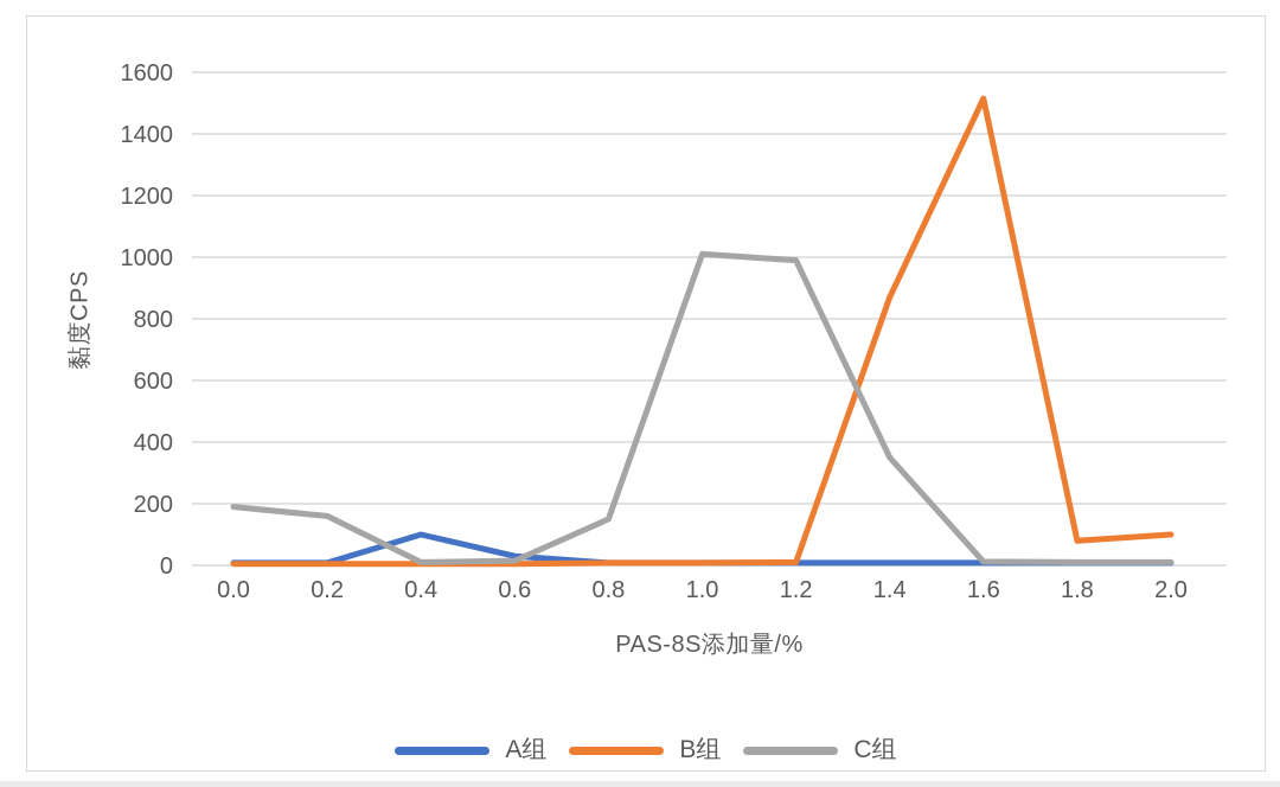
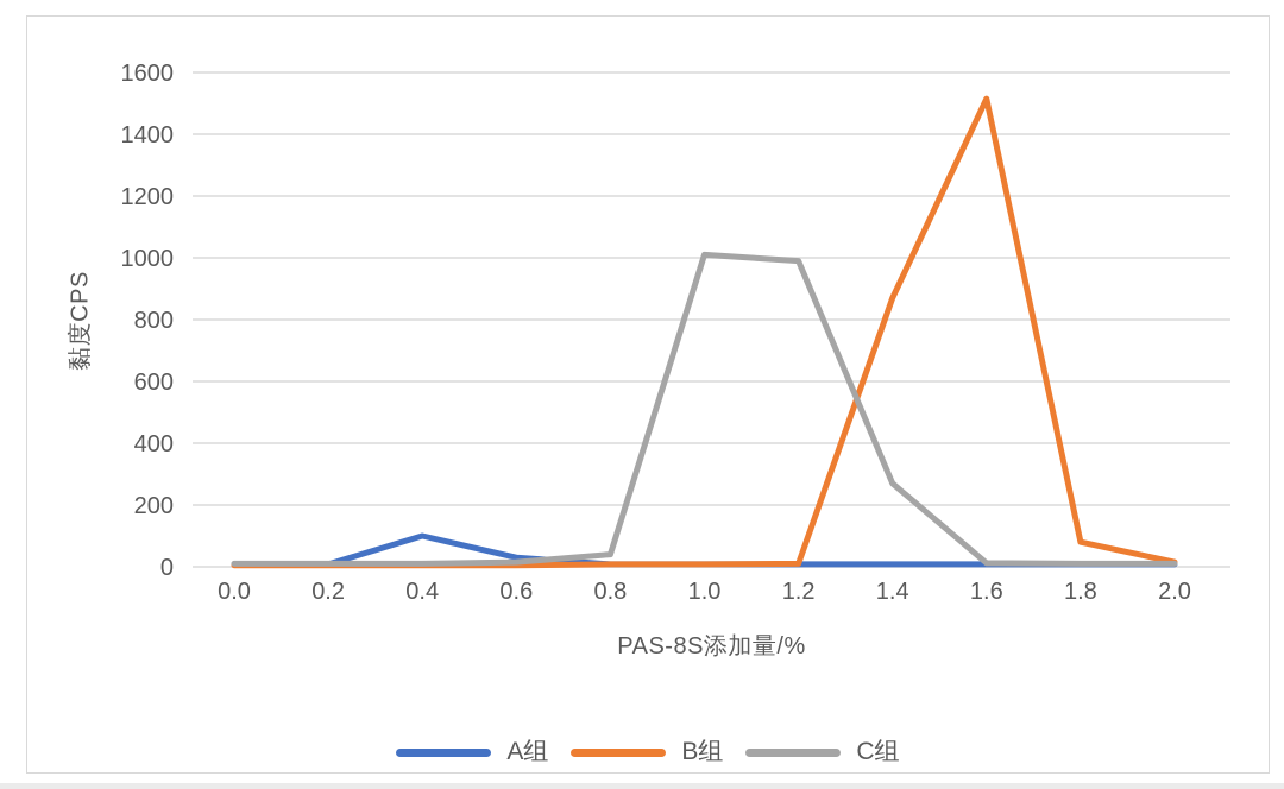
C组/0.0: 190 -> 10
C组/0.2: 160 -> 10
C组/0.8: 150 -> 40
C组/1.4: 350 -> 270
B组/2.0: 100 -> 20
